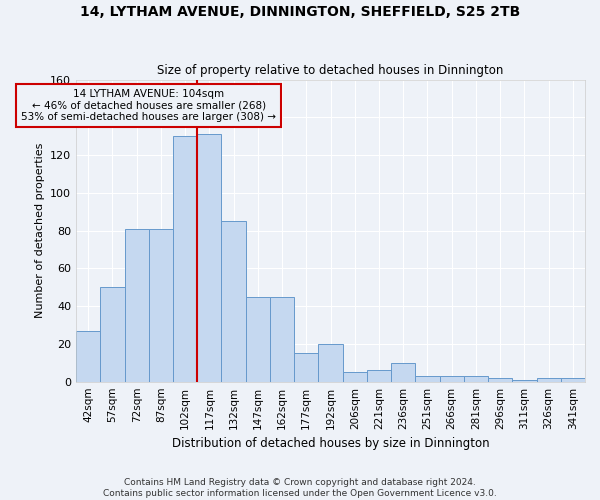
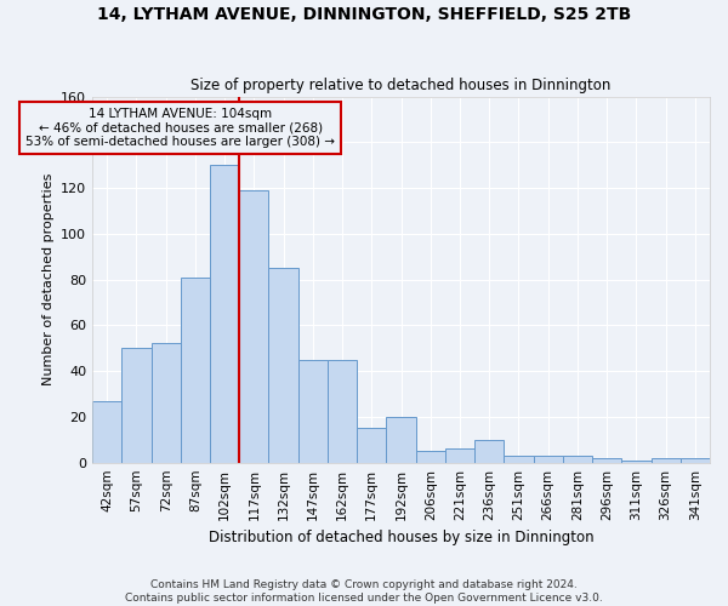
72sqm: 81 -> 52
117sqm: 131 -> 119
